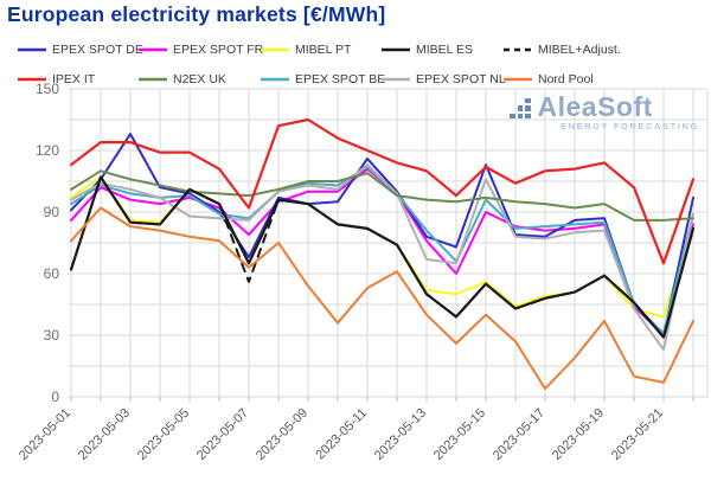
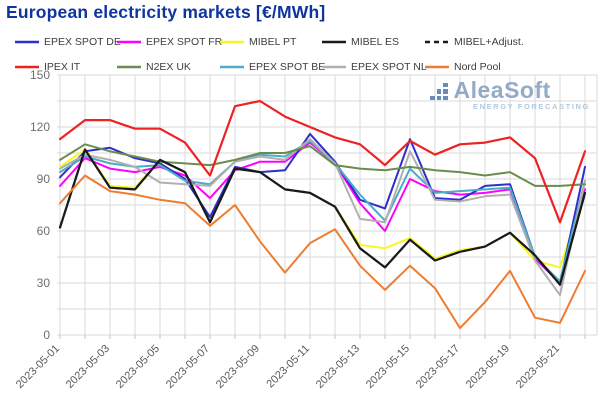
EPEX SPOT DE/2023-05-03: 128 -> 108
MIBEL+Adjust./2023-05-07: 56 -> 65
